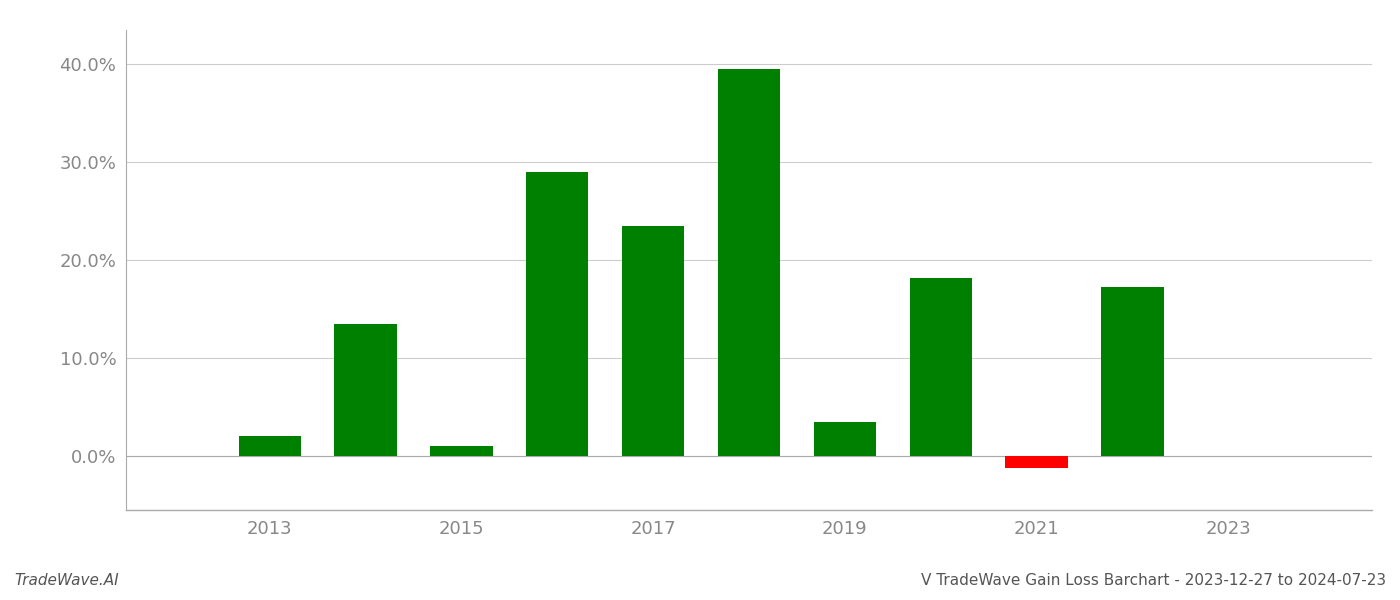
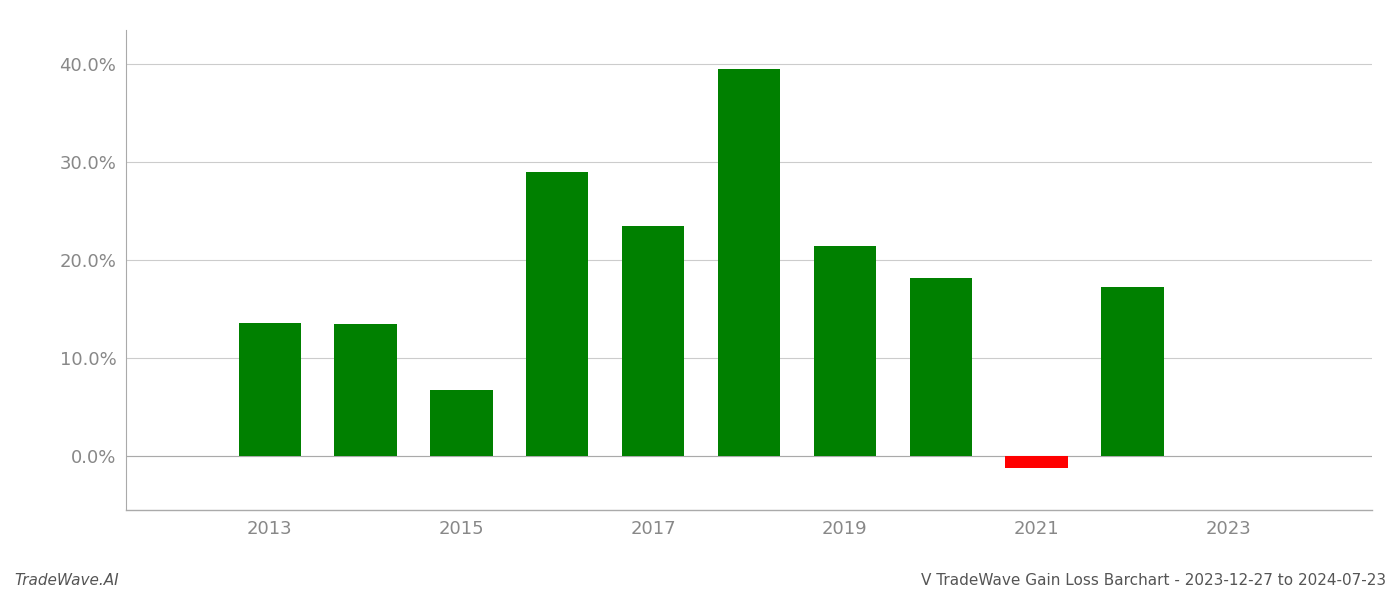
2013: 2.1% -> 13.6%
2015: 1.0% -> 6.8%
2019: 3.5% -> 21.4%
